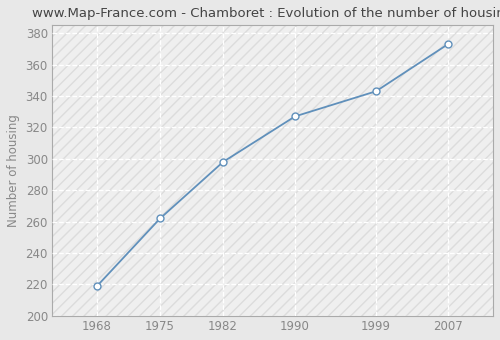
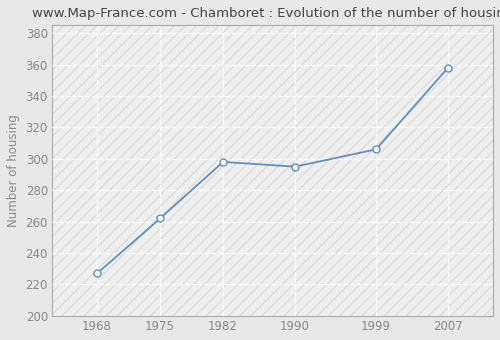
1968: 219 -> 227
1990: 327 -> 295
1999: 343 -> 306
2007: 373 -> 358
